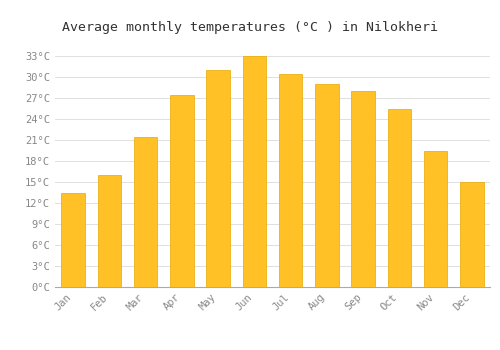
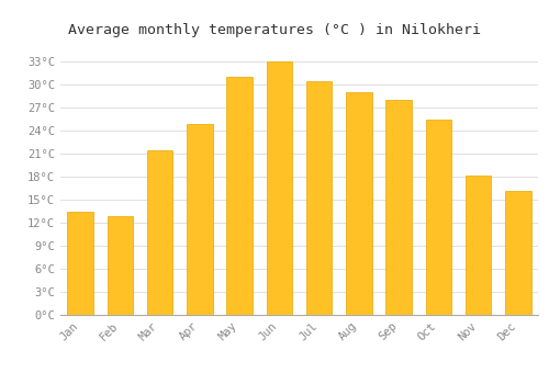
Feb: 16.0°C -> 12.8°C
Apr: 27.5°C -> 24.8°C
Nov: 19.5°C -> 18.2°C
Dec: 15.0°C -> 16.2°C
